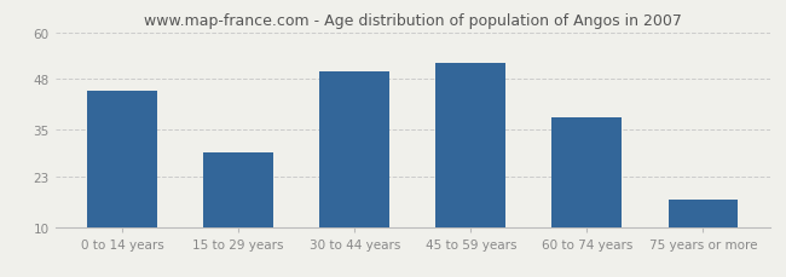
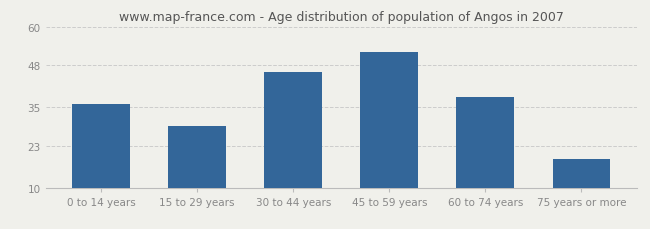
0 to 14 years: 45 -> 36
30 to 44 years: 50 -> 46
75 years or more: 17 -> 19
